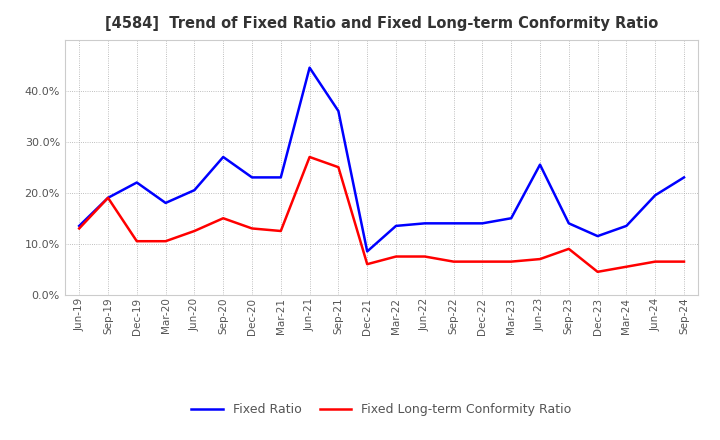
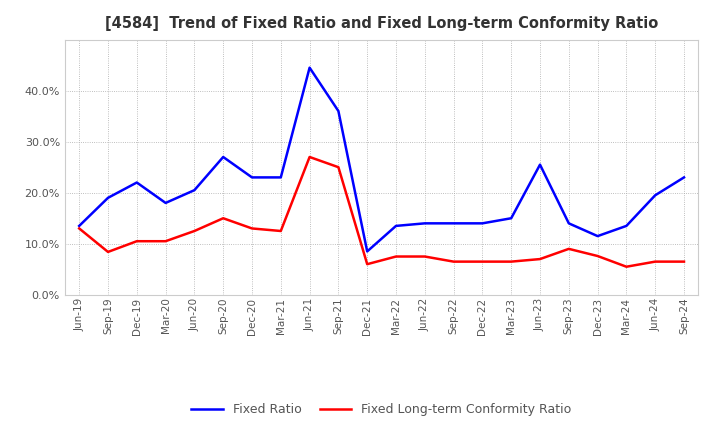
Fixed Long-term Conformity Ratio/Sep-19: 19.0% -> 8.4%
Fixed Long-term Conformity Ratio/Dec-23: 4.5% -> 7.6%
